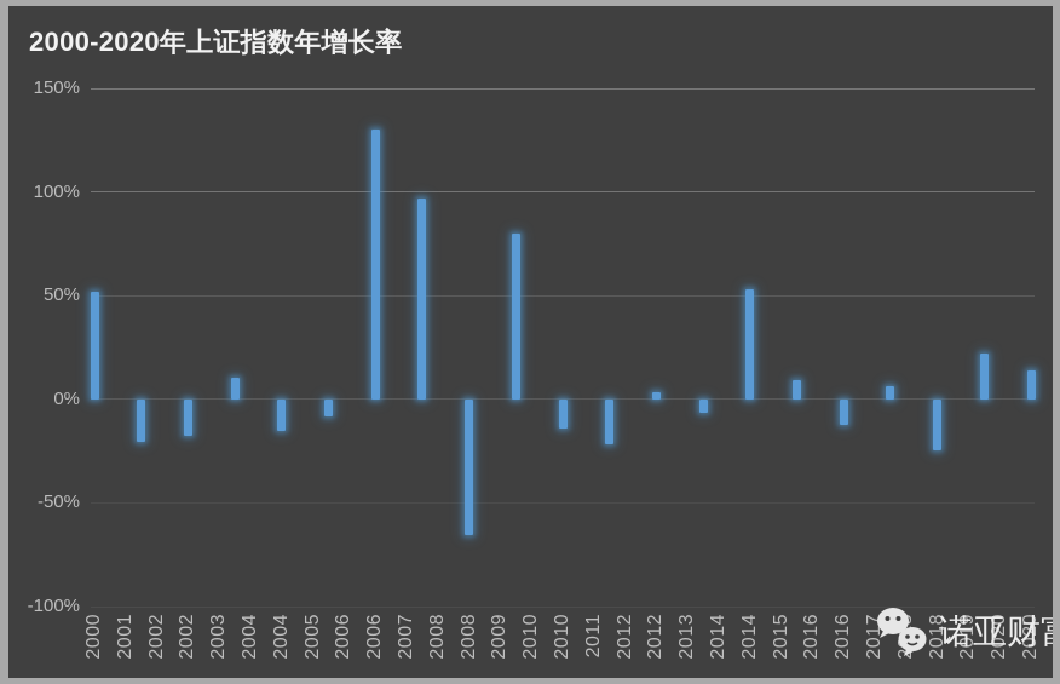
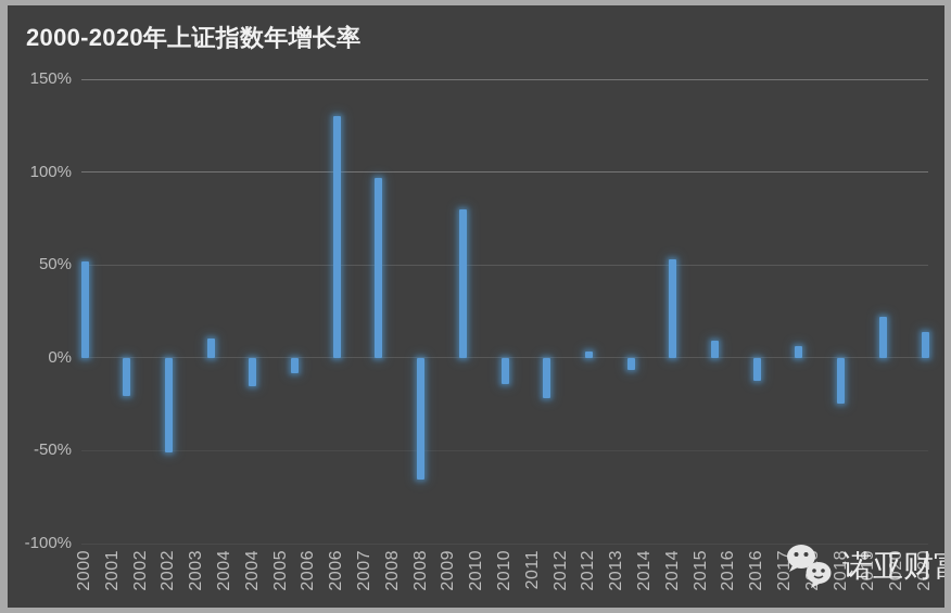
2002: -18% -> -51%
